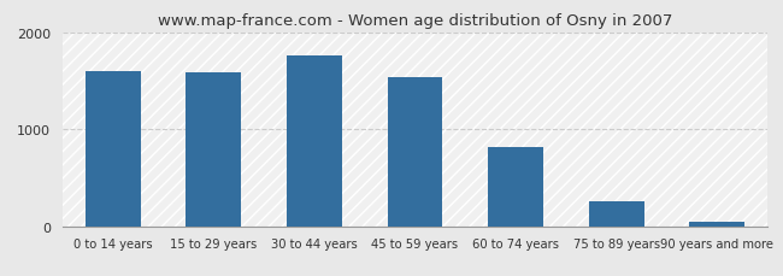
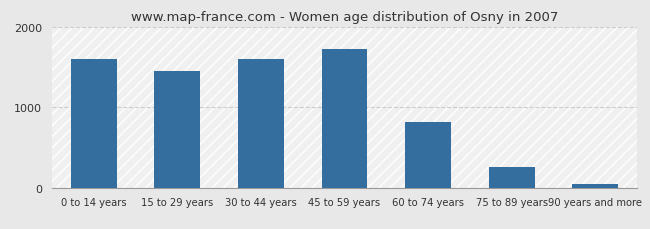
15 to 29 years: 1580 -> 1450
30 to 44 years: 1760 -> 1600
45 to 59 years: 1540 -> 1720
